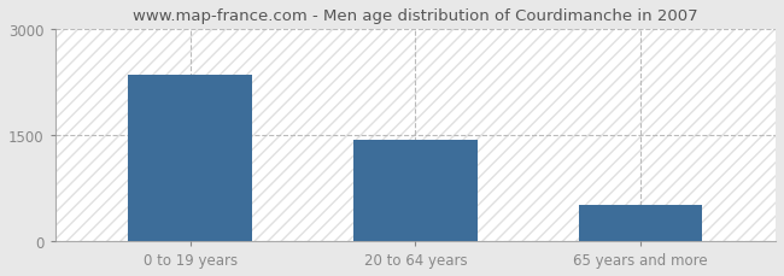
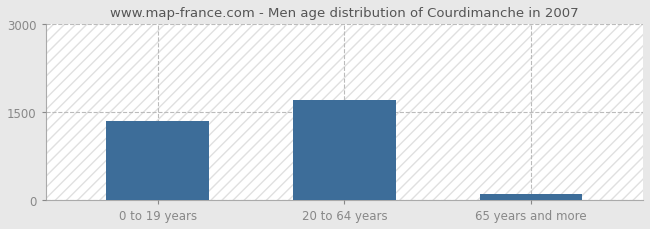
0 to 19 years: 2360 -> 1350
20 to 64 years: 1440 -> 1700
65 years and more: 520 -> 100
